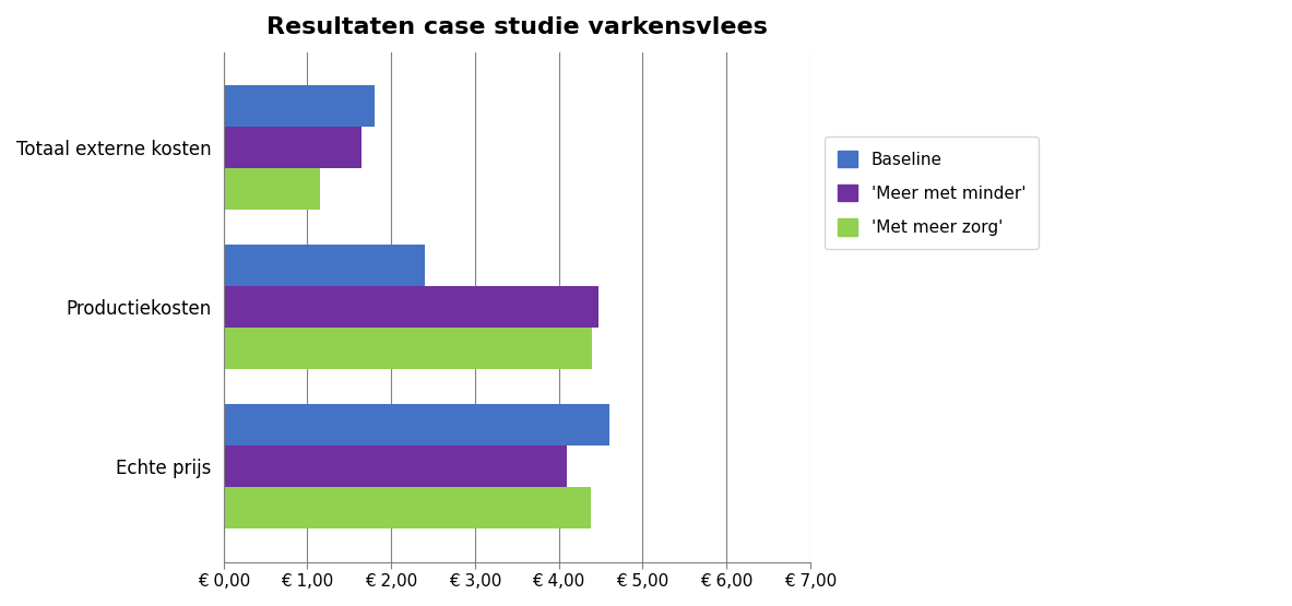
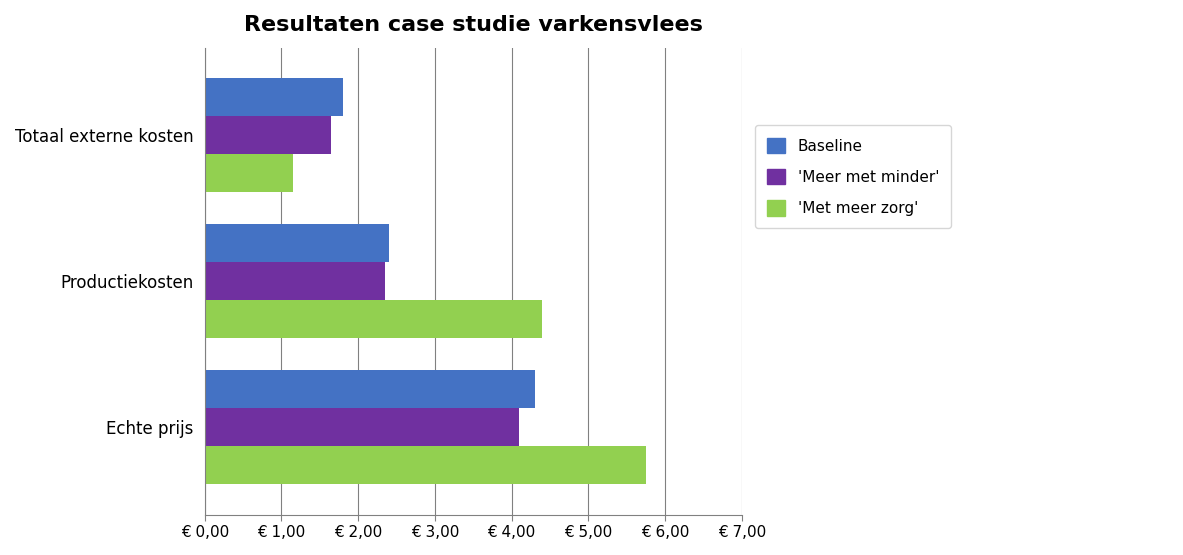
'Meer met minder'/Productiekosten: € 4,48 -> € 2,35
Baseline/Echte prijs: € 4,6 -> € 4,3
'Met meer zorg'/Echte prijs: € 4,38 -> € 5,75
